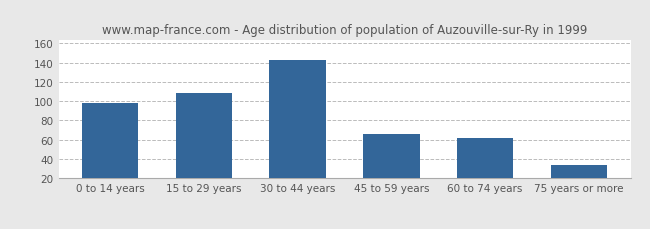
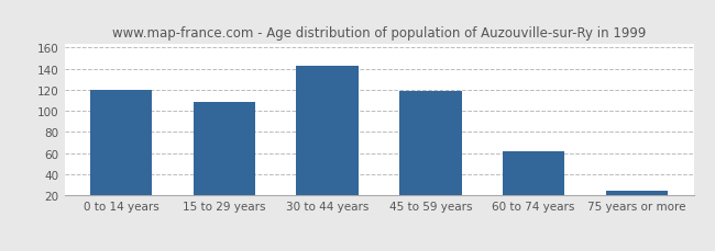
0 to 14 years: 98 -> 120
45 to 59 years: 66 -> 119
75 years or more: 34 -> 25
